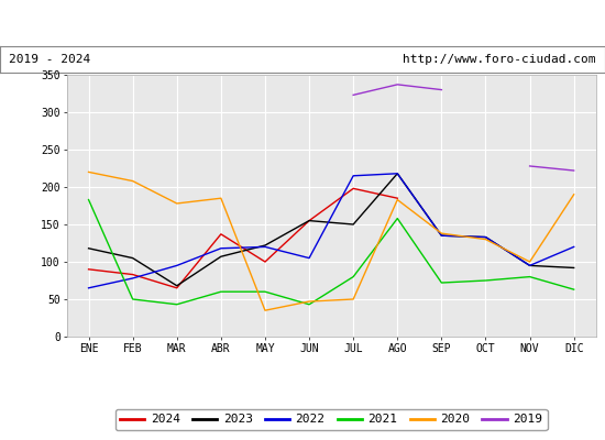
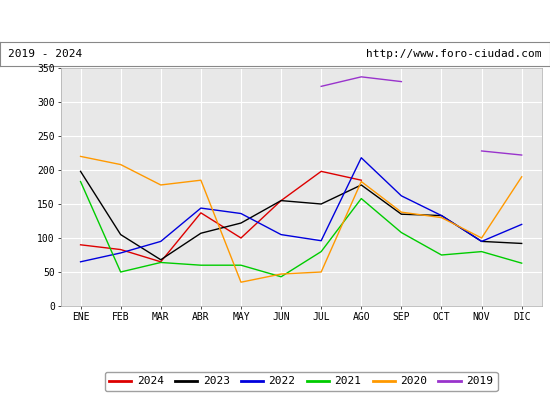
2023/ENE: 118 -> 198
2021/MAR: 43 -> 64
2022/ABR: 118 -> 144
2022/MAY: 120 -> 136
2022/JUL: 215 -> 96
2023/AGO: 218 -> 178
2022/SEP: 135 -> 162
2021/SEP: 72 -> 108
